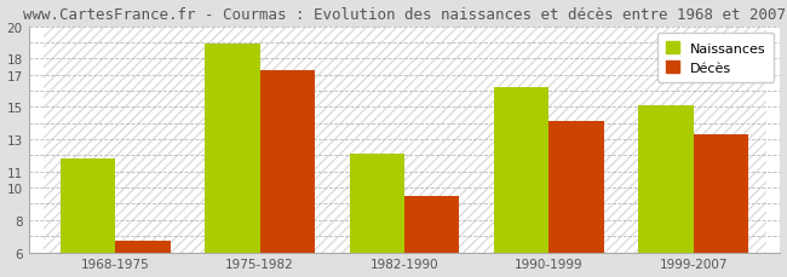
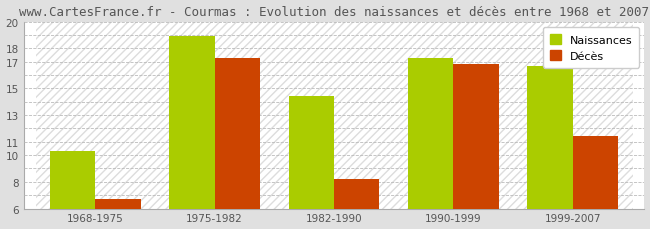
Naissances/1968-1975: 11.8 -> 10.3
Naissances/1982-1990: 12.1 -> 14.4
Décès/1982-1990: 9.5 -> 8.2
Naissances/1990-1999: 16.2 -> 17.3
Décès/1990-1999: 14.1 -> 16.8
Naissances/1999-2007: 15.1 -> 16.7
Décès/1999-2007: 13.3 -> 11.4
